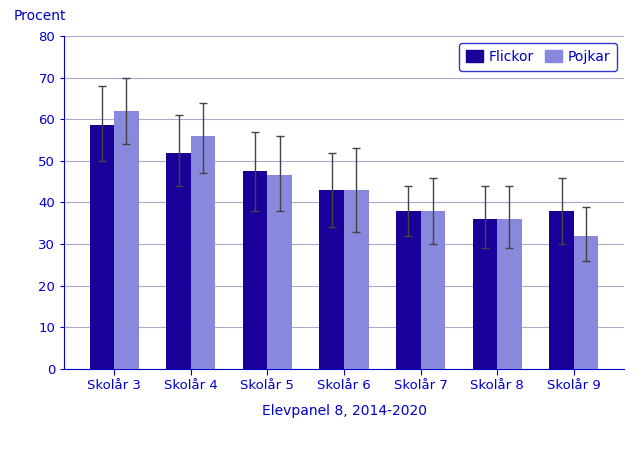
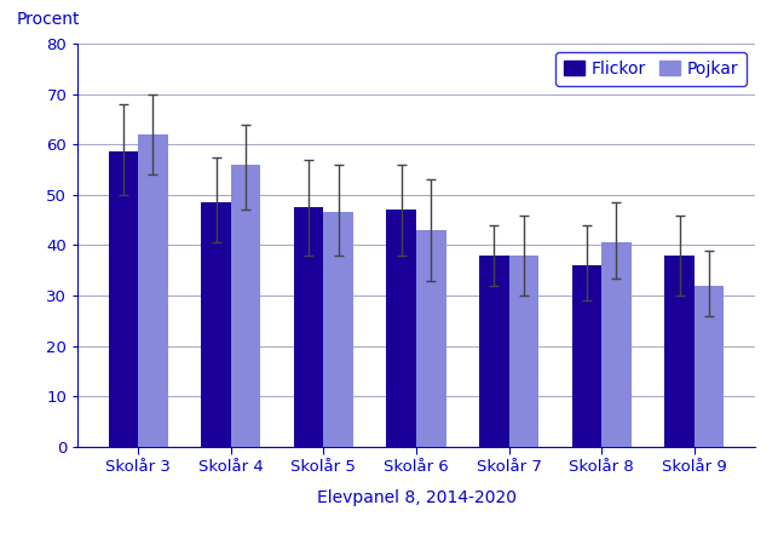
Flickor/Skolår 4: 52.0 -> 48.5
Flickor/Skolår 6: 43.0 -> 47.0
Pojkar/Skolår 8: 36.0 -> 40.5
